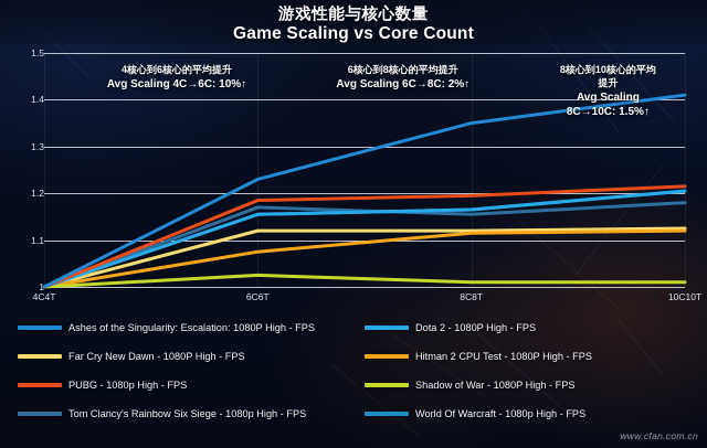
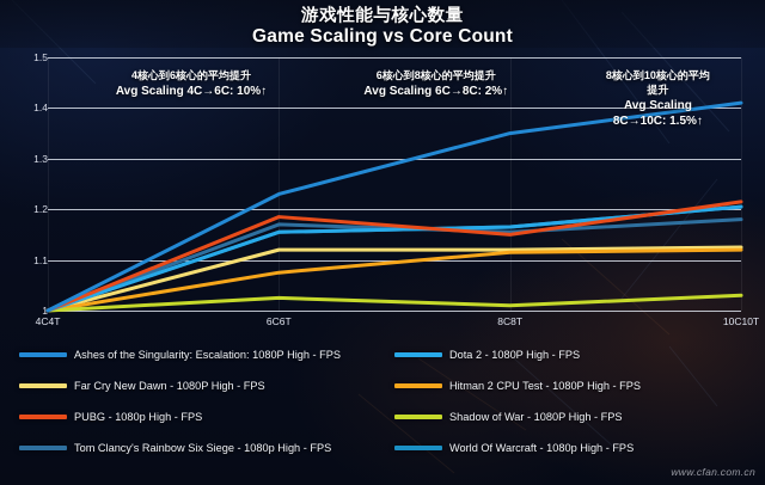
PUBG - 1080p High - FPS/8C8T: 1.20 -> 1.15
Shadow of War - 1080P High - FPS/10C10T: 1.01 -> 1.03
